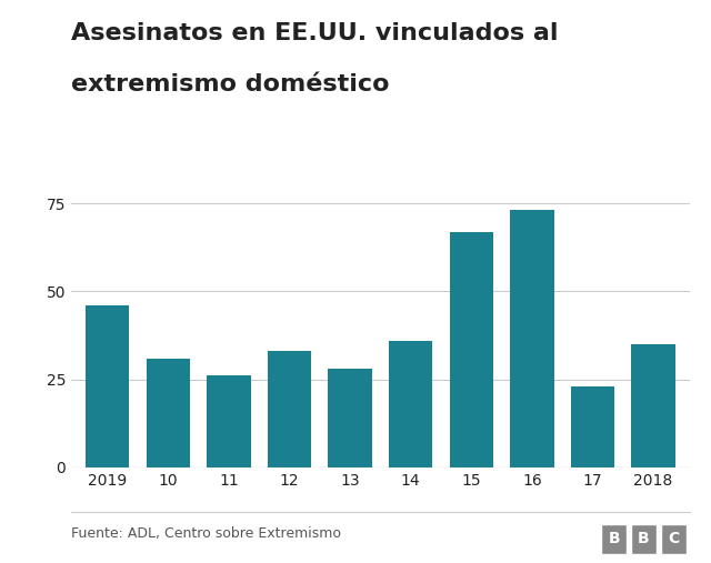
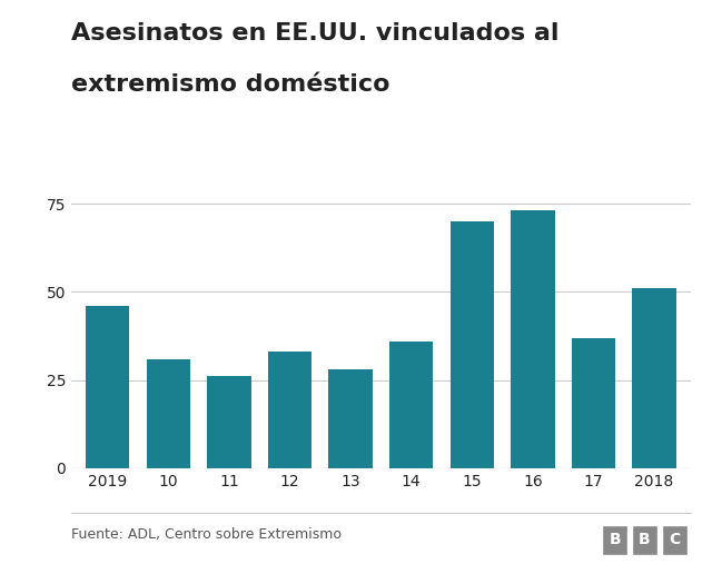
15: 67 -> 70
17: 23 -> 37
2018: 35 -> 51
